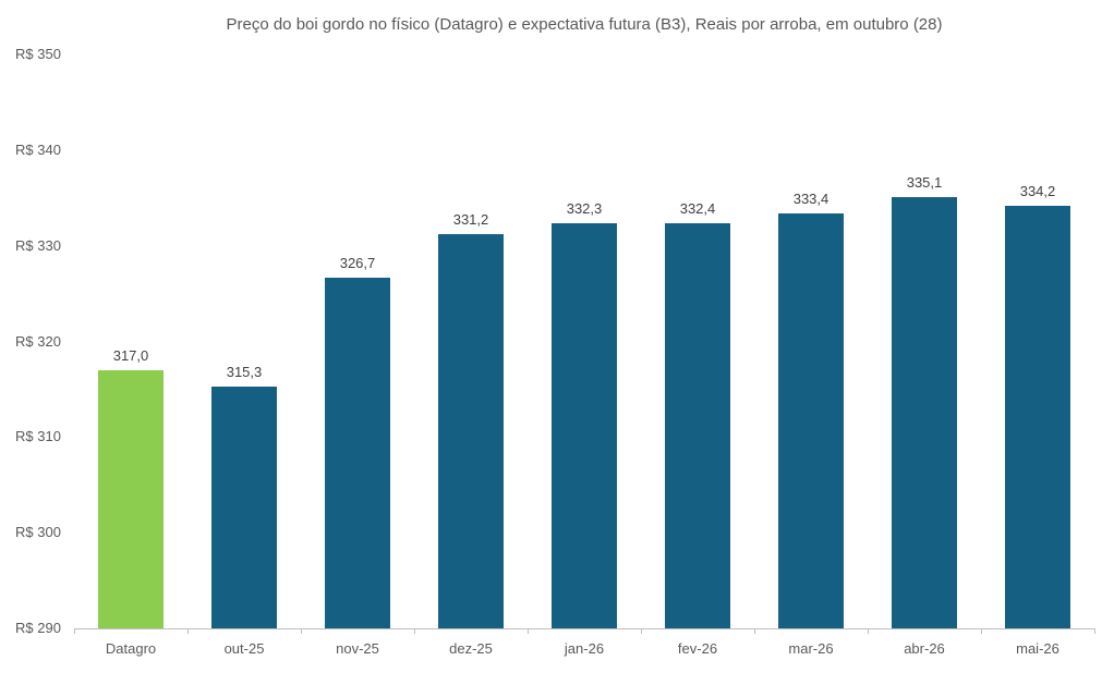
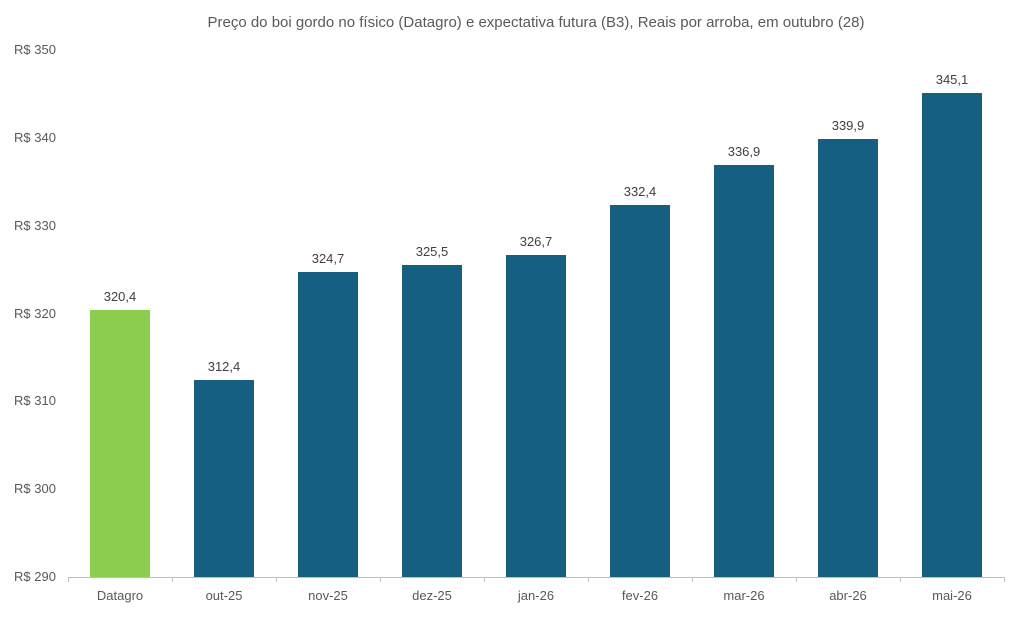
Datagro: 317,0 -> 320,4
out-25: 315,3 -> 312,4
nov-25: 326,7 -> 324,7
dez-25: 331,2 -> 325,5
jan-26: 332,3 -> 326,7
mar-26: 333,4 -> 336,9
abr-26: 335,1 -> 339,9
mai-26: 334,2 -> 345,1
